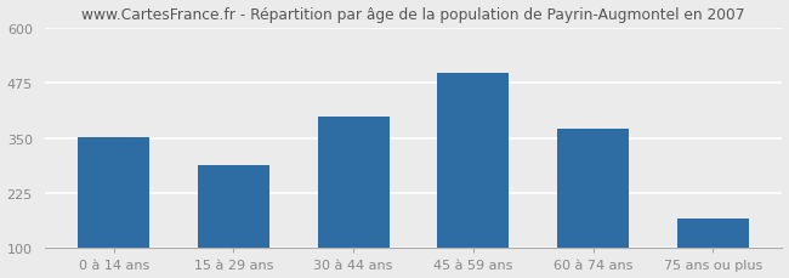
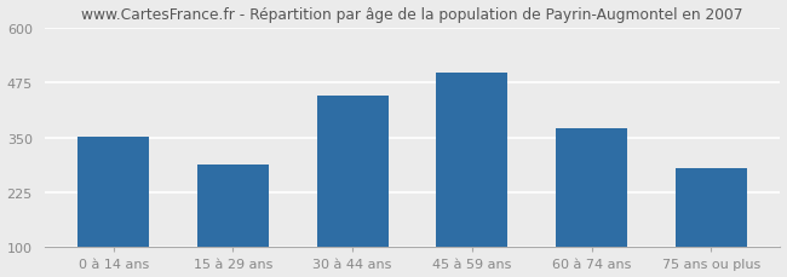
30 à 44 ans: 400 -> 445
75 ans ou plus: 168 -> 280
